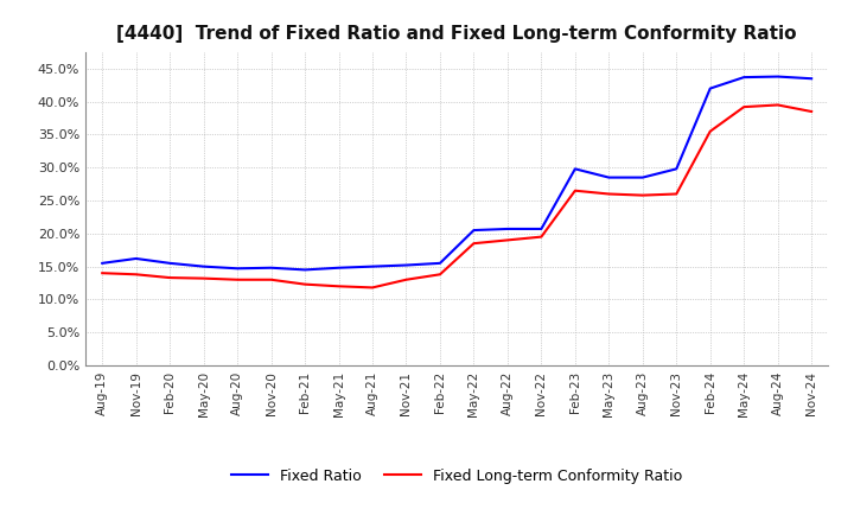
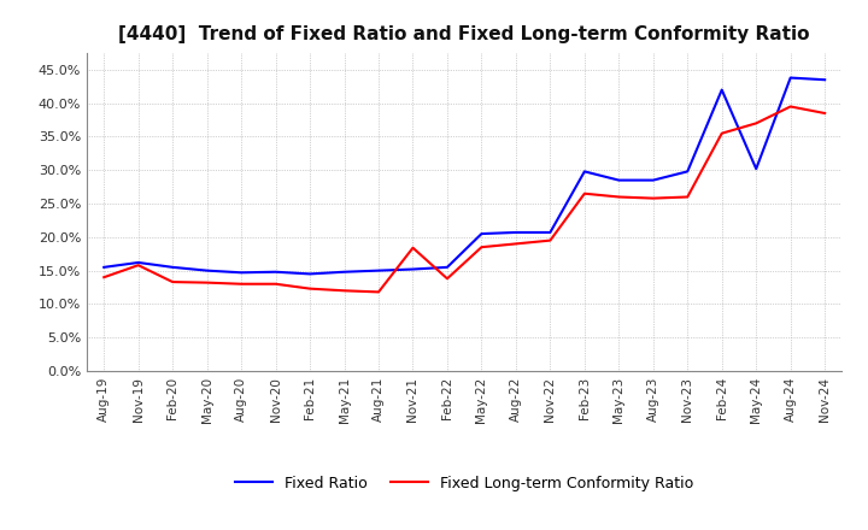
Fixed Long-term Conformity Ratio/Nov-19: 13.8% -> 15.8%
Fixed Long-term Conformity Ratio/Nov-21: 13.0% -> 18.4%
Fixed Ratio/May-24: 43.7% -> 30.2%
Fixed Long-term Conformity Ratio/May-24: 39.2% -> 37.0%
